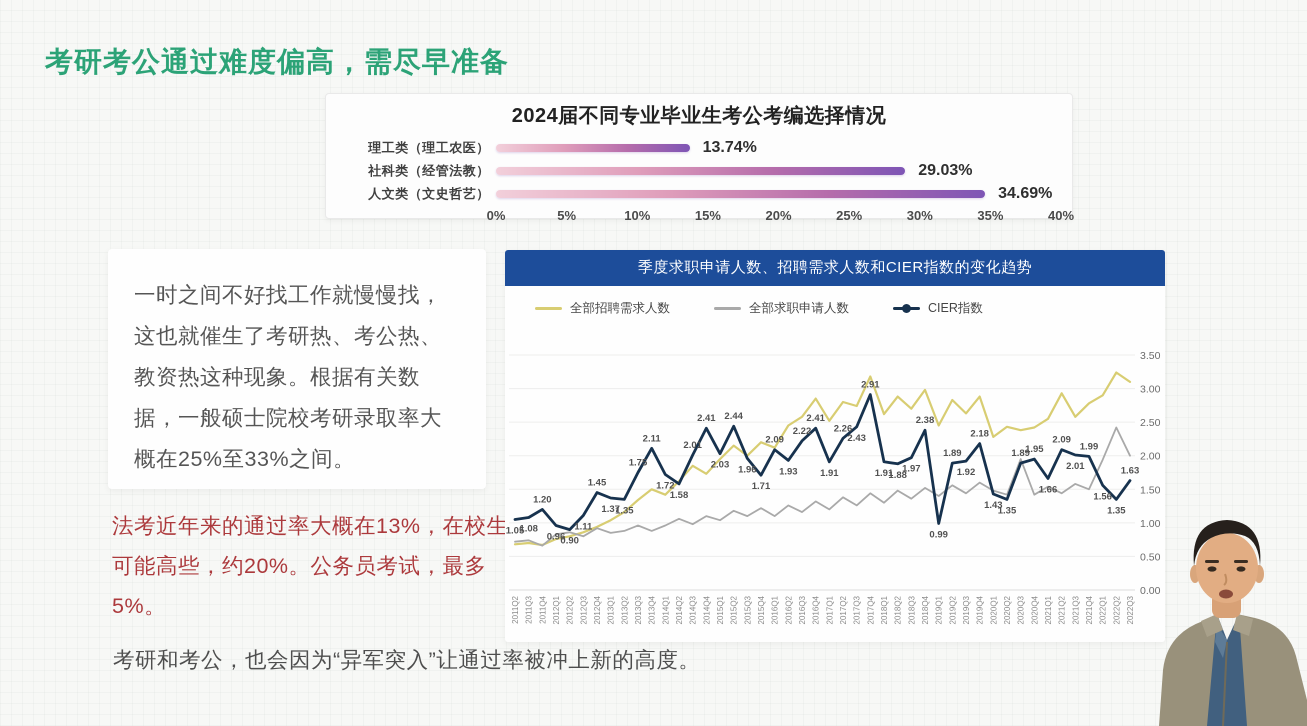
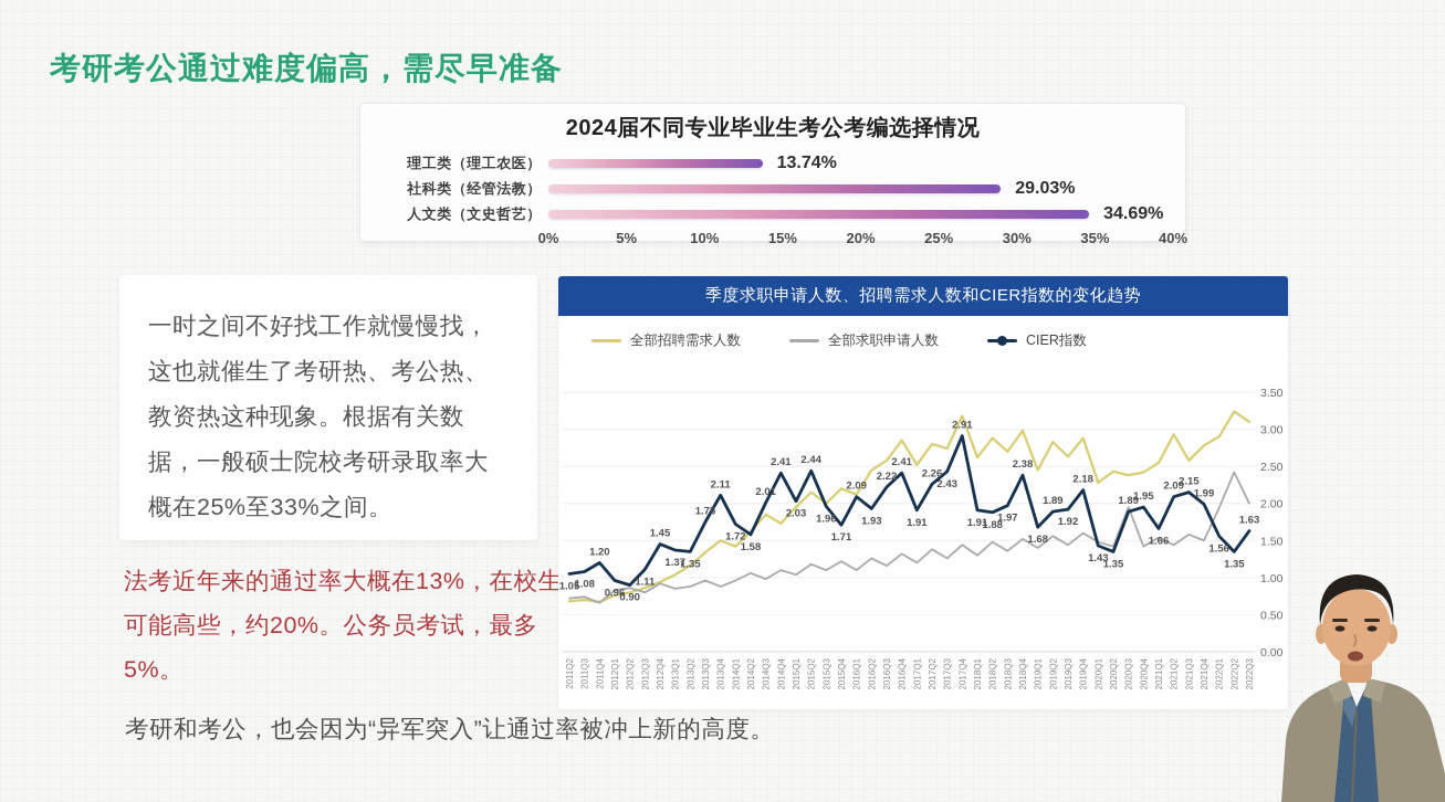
季度求职申请人数、招聘需求人数和CIER指数的变化趋势/CIER指数/2019Q1: 0.99 -> 1.68
季度求职申请人数、招聘需求人数和CIER指数的变化趋势/CIER指数/2021Q3: 2.01 -> 2.15
